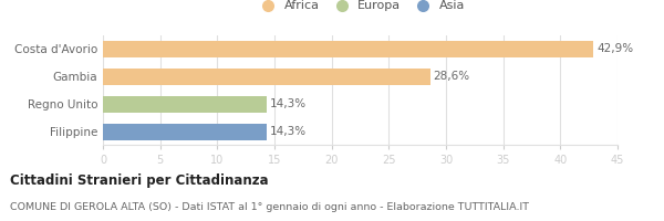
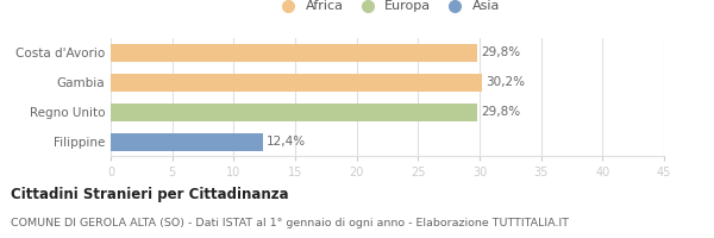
Costa d'Avorio: 42,9% -> 29,8%
Gambia: 28,6% -> 30,2%
Regno Unito: 14,3% -> 29,8%
Filippine: 14,3% -> 12,4%
